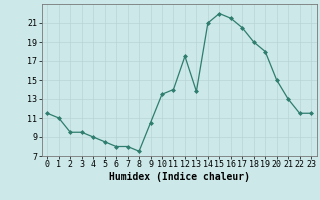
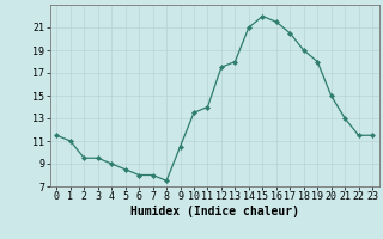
13: 13.8 -> 18.0
